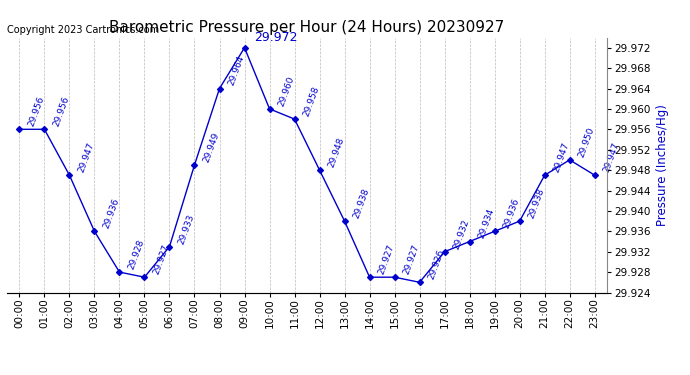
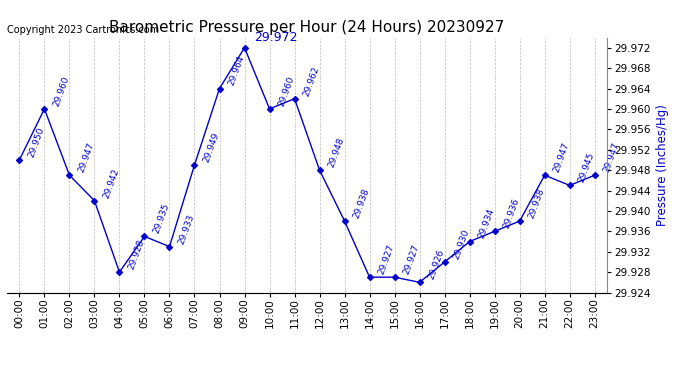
00:00: 29.956 -> 29.950
01:00: 29.956 -> 29.960
03:00: 29.936 -> 29.942
05:00: 29.927 -> 29.935
11:00: 29.958 -> 29.962
17:00: 29.932 -> 29.930
22:00: 29.950 -> 29.945
